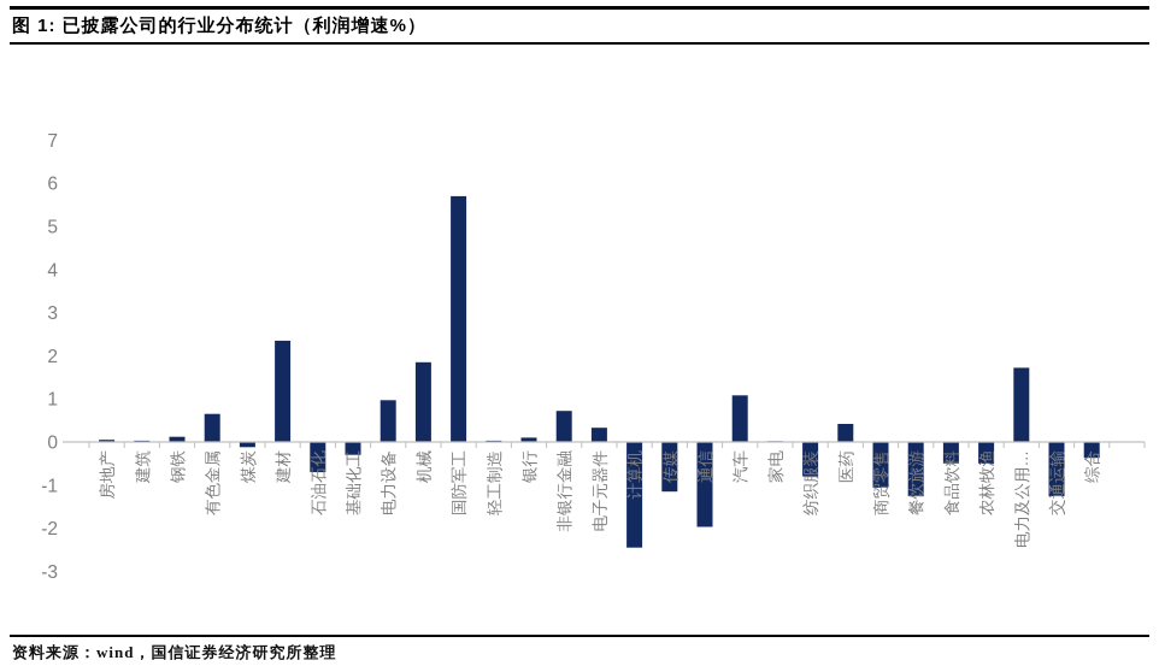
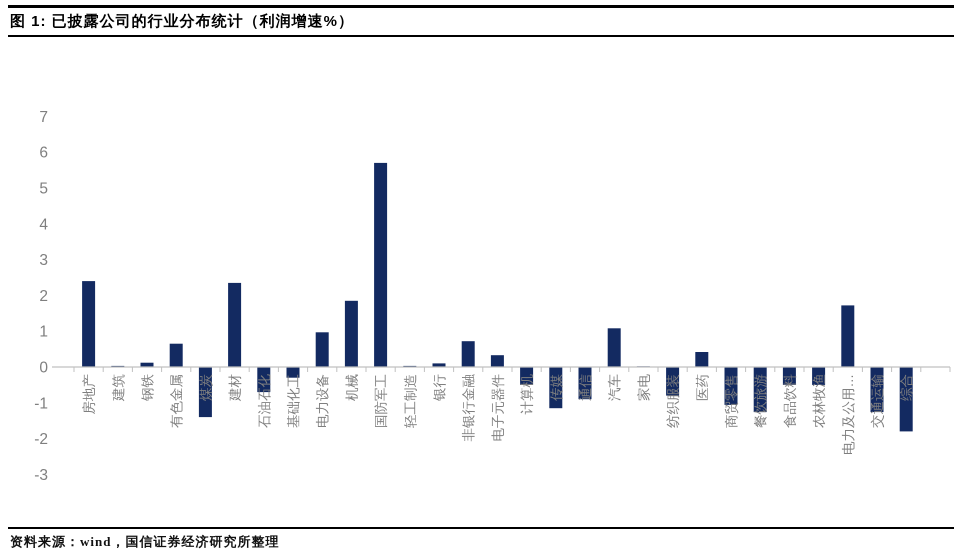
房地产: 0.1 -> 2.4
煤炭: -0.1 -> -1.4
计算机: -2.5 -> -0.5
通信: -2.0 -> -0.9
综合: -0.4 -> -1.8
